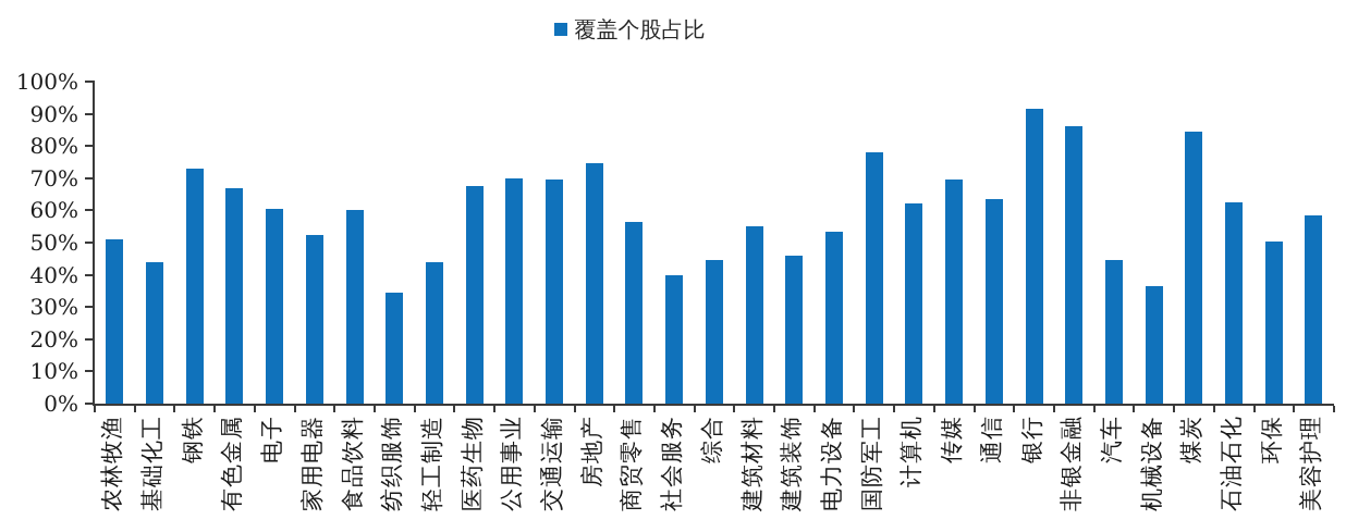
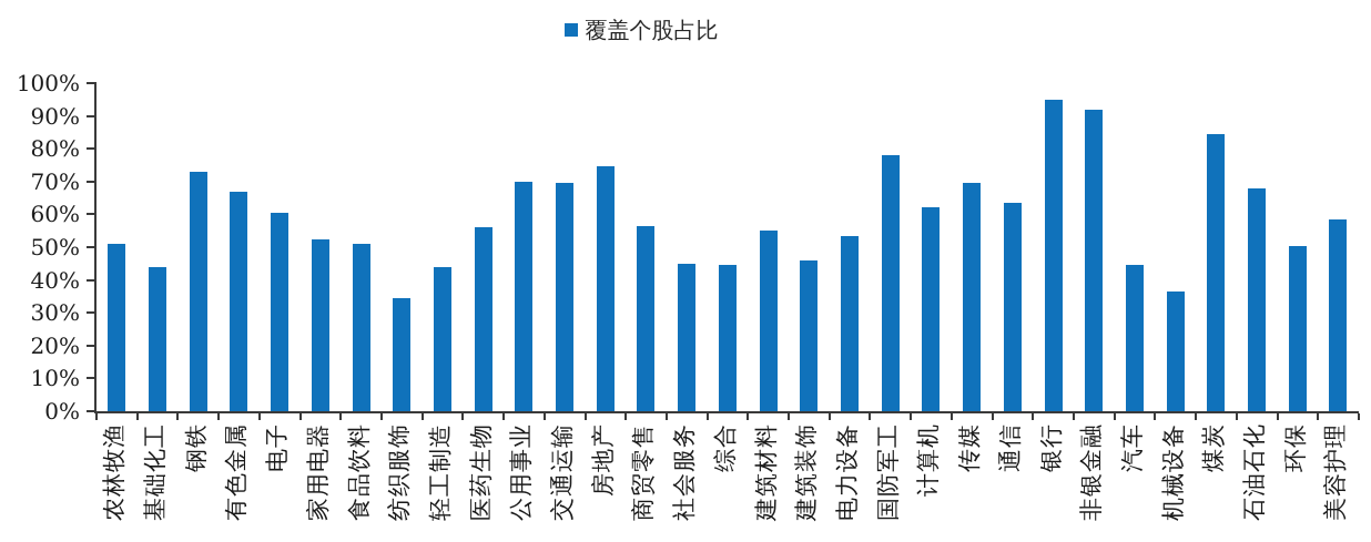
食品饮料: 60% -> 51%
医药生物: 68% -> 56%
社会服务: 40% -> 45%
银行: 92% -> 95%
非银金融: 86% -> 92%
石油石化: 62% -> 68%
